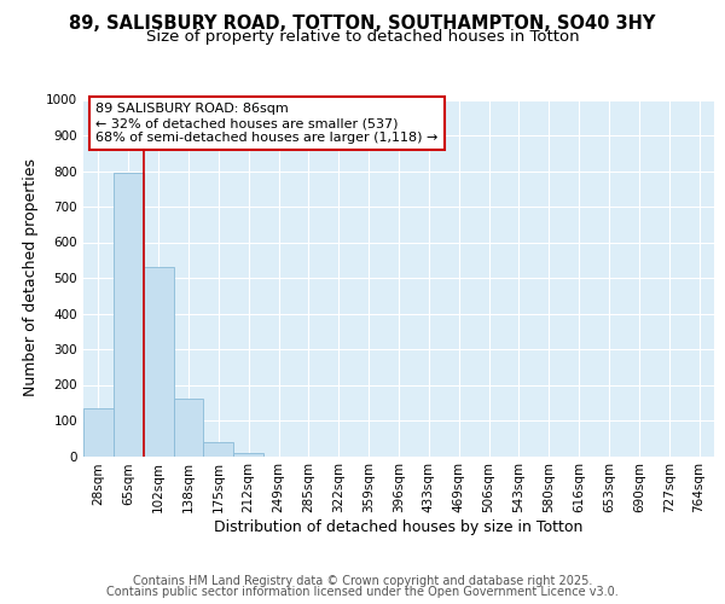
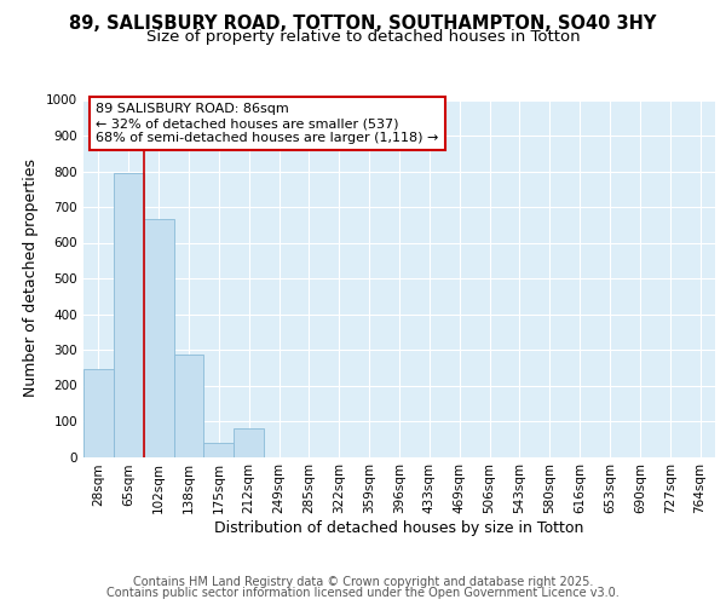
28sqm: 135 -> 245
102sqm: 530 -> 665
138sqm: 162 -> 285
212sqm: 8 -> 80
